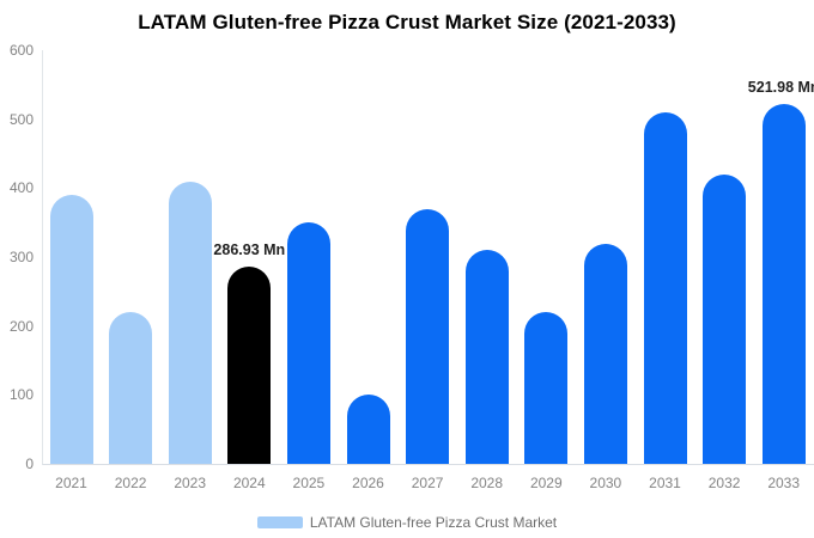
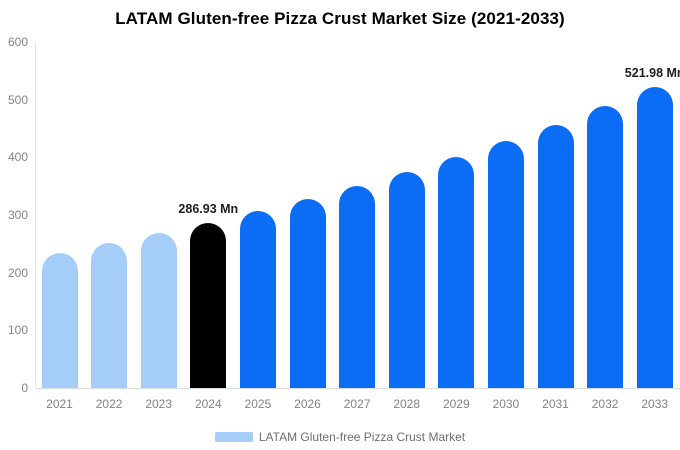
2021: 390 -> 240
2022: 220 -> 250
2023: 410 -> 270
2025: 350 -> 310
2026: 100 -> 330
2027: 370 -> 350
2028: 310 -> 370
2029: 220 -> 400
2030: 320 -> 430
2031: 510 -> 460
2032: 420 -> 490
